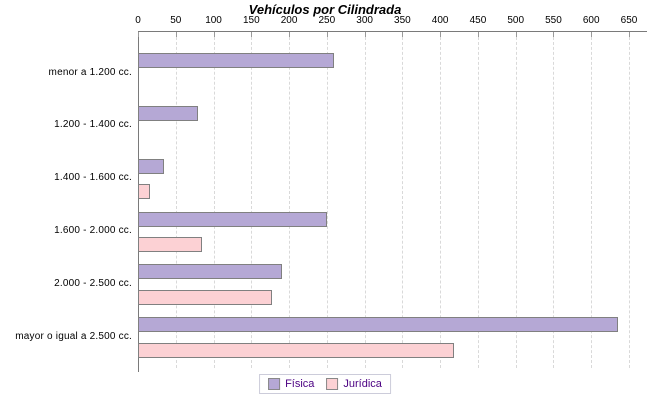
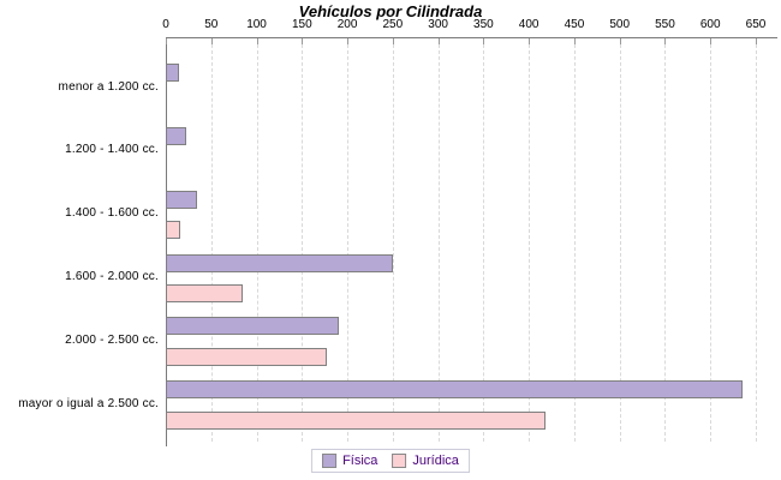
Física/menor a 1.200 cc.: 260 -> 10
Física/1.200 - 1.400 cc.: 80 -> 20
